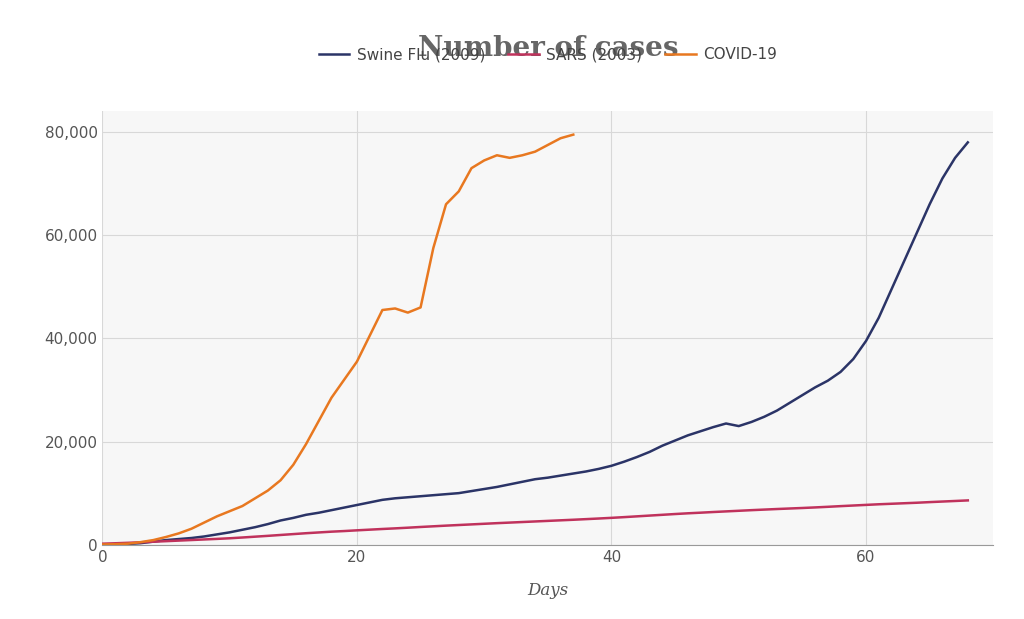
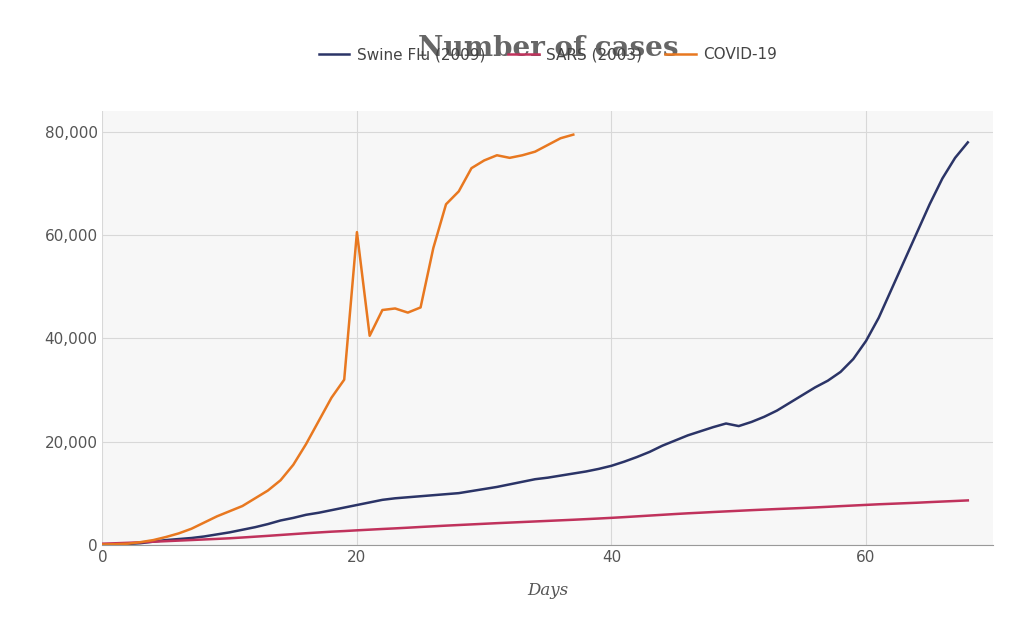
COVID-19/20: 35,500 -> 60,600
